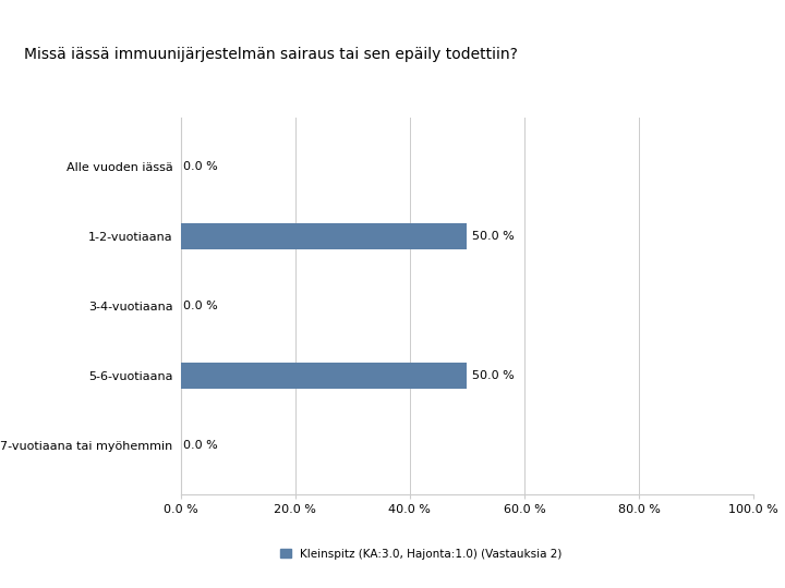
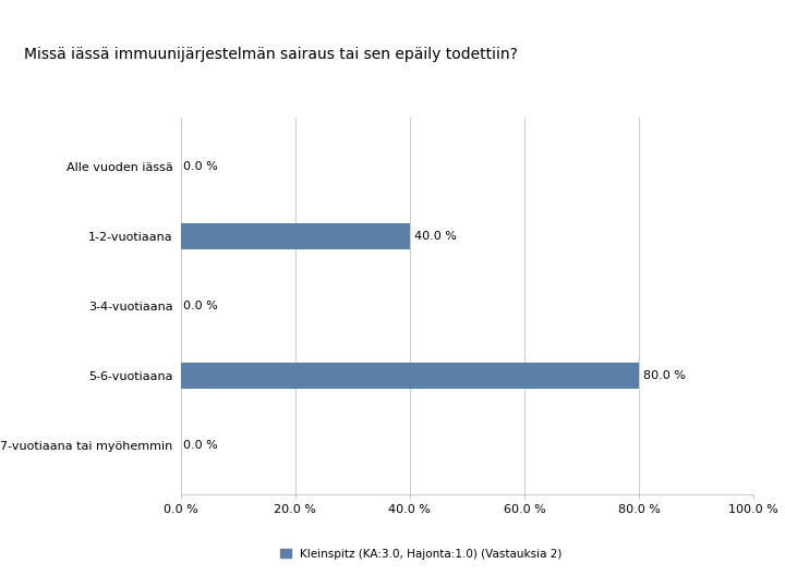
1-2-vuotiaana: 50.0 -> 40.0
5-6-vuotiaana: 50.0 -> 80.0
